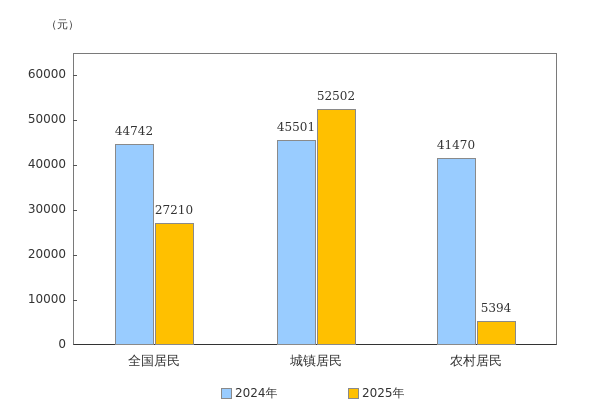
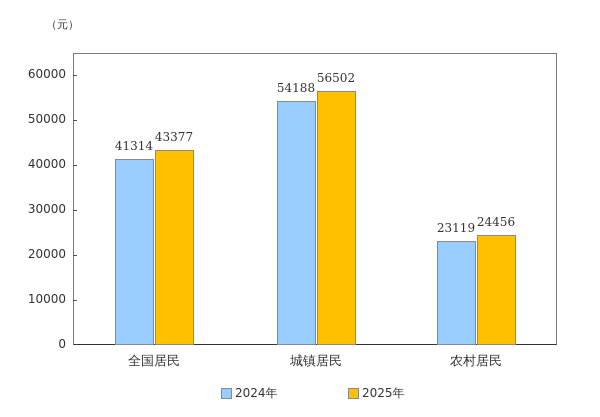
2024年/全国居民: 44742 -> 41314
2025年/全国居民: 27210 -> 43377
2024年/城镇居民: 45501 -> 54188
2025年/城镇居民: 52502 -> 56502
2024年/农村居民: 41470 -> 23119
2025年/农村居民: 5394 -> 24456
